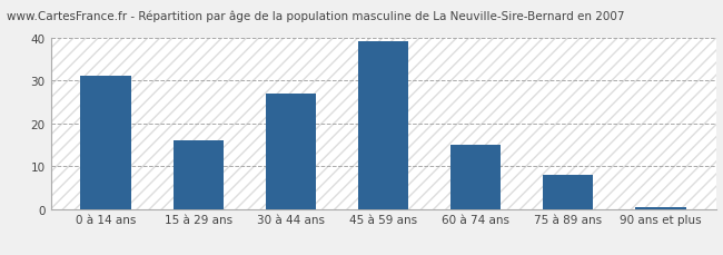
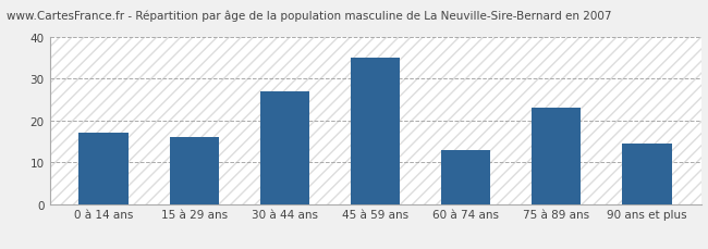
0 à 14 ans: 31.0 -> 17.0
45 à 59 ans: 39.0 -> 35.0
60 à 74 ans: 15.0 -> 13.0
75 à 89 ans: 8.0 -> 23.0
90 ans et plus: 0.5 -> 14.5
